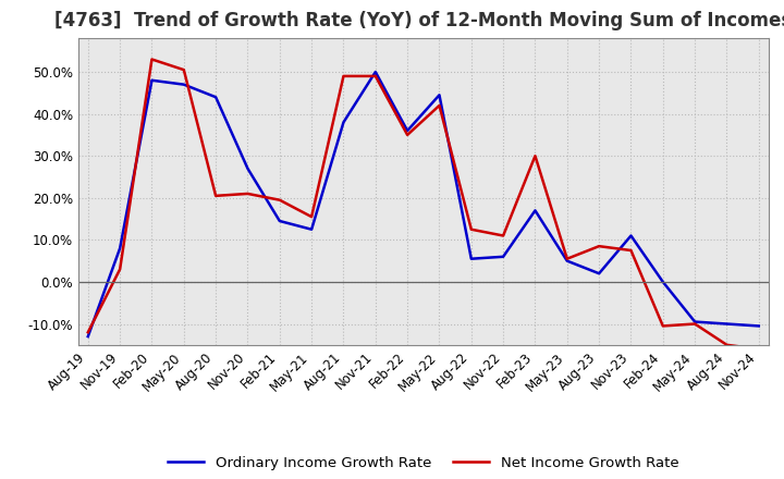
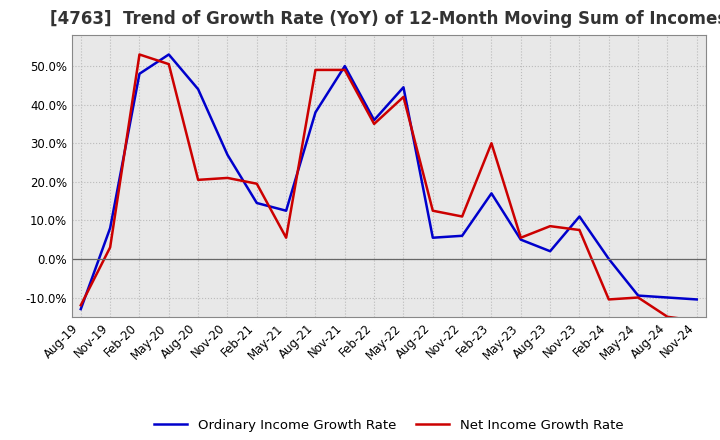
Ordinary Income Growth Rate/May-20: 47.0% -> 53.0%
Net Income Growth Rate/May-21: 15.5% -> 5.5%
